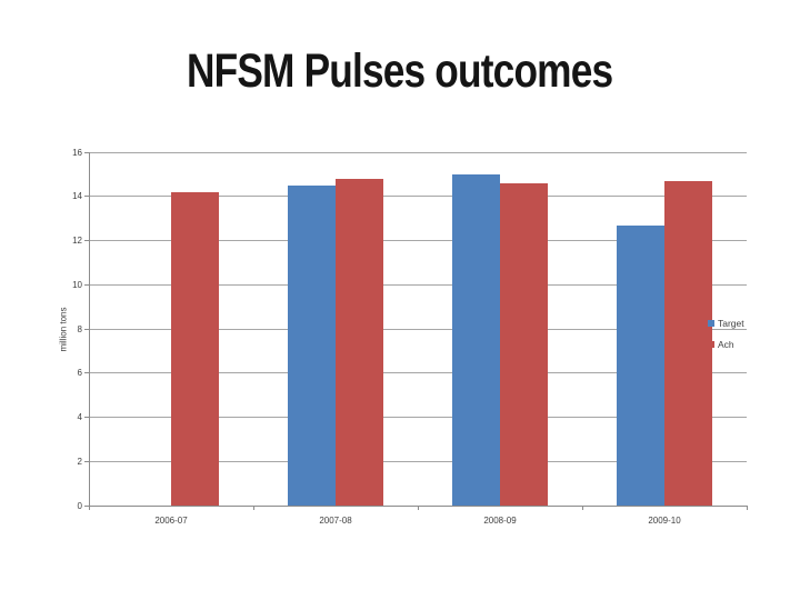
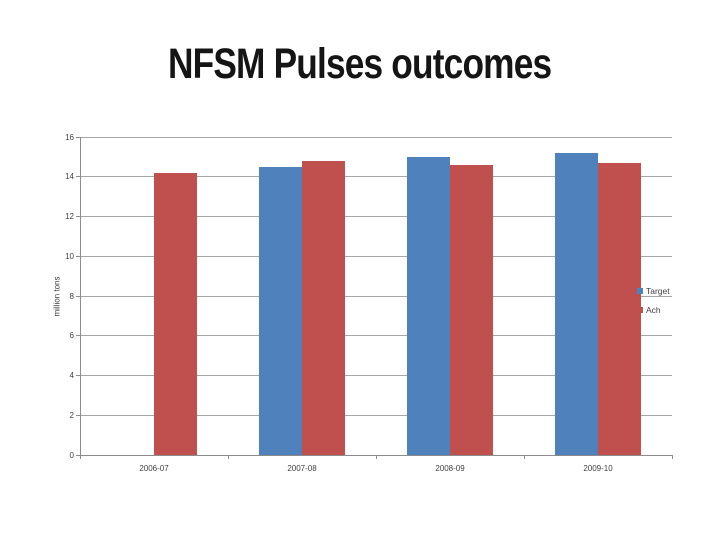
Target/2009-10: 12.7 -> 15.2
